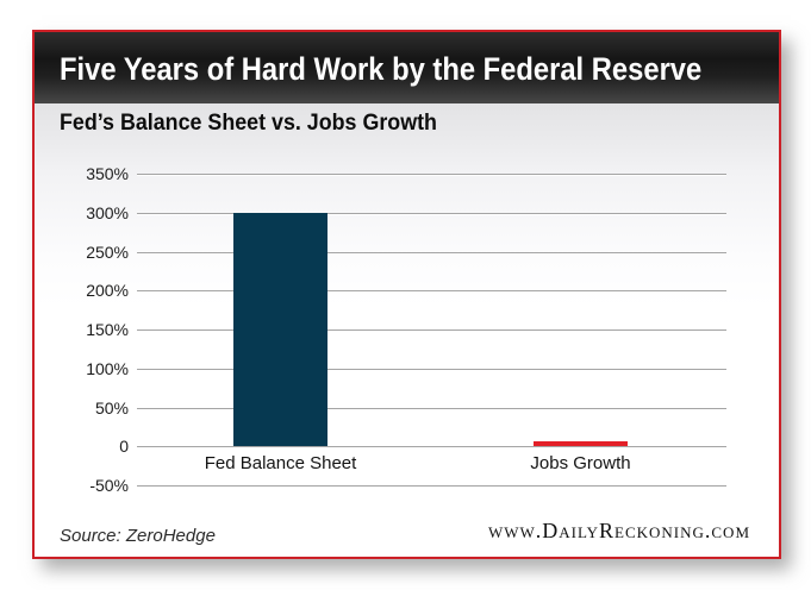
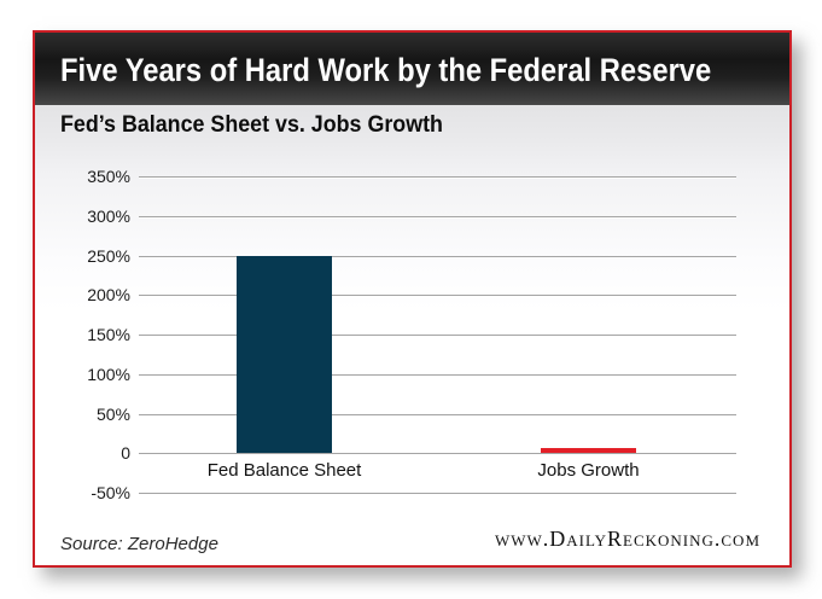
Fed Balance Sheet: 300% -> 250%
